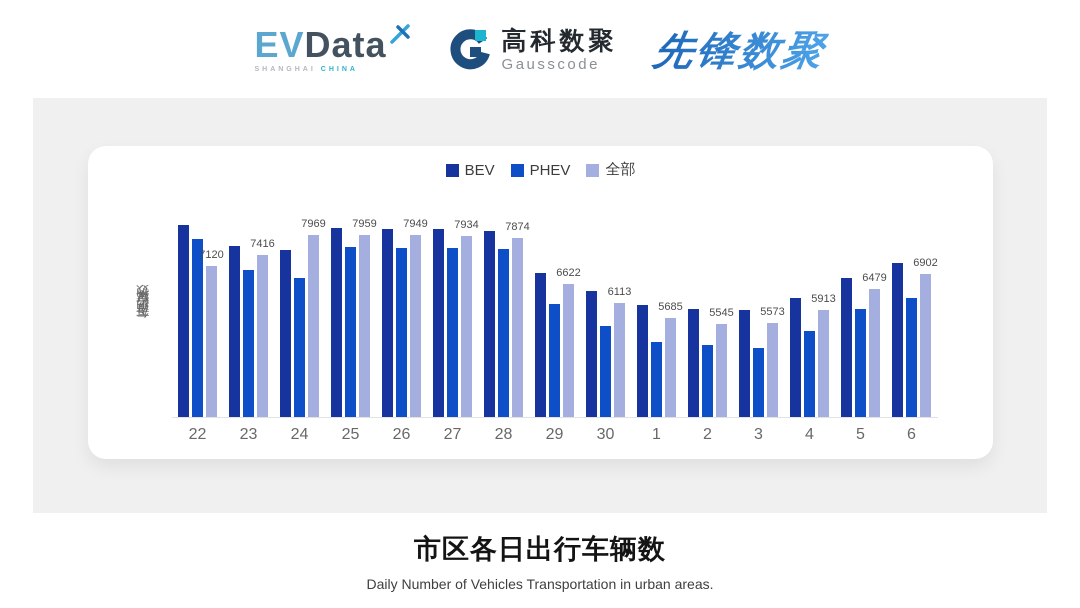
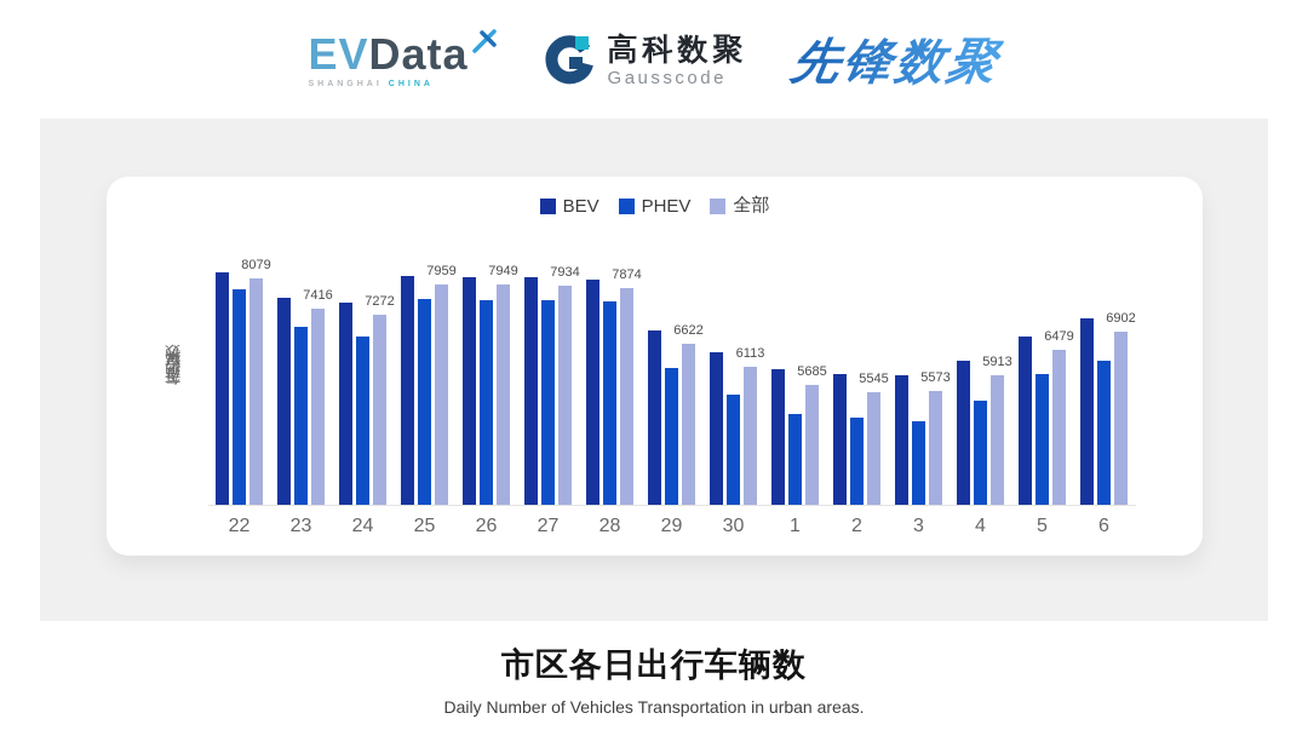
全部/22: 7120 -> 8079
全部/24: 7969 -> 7272
